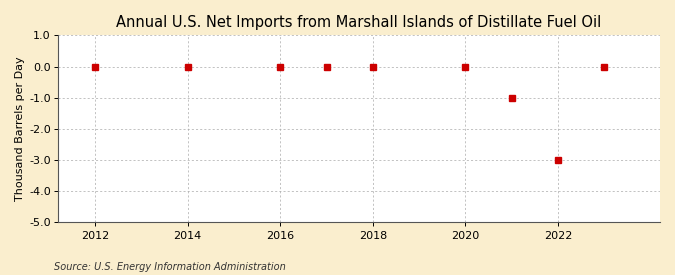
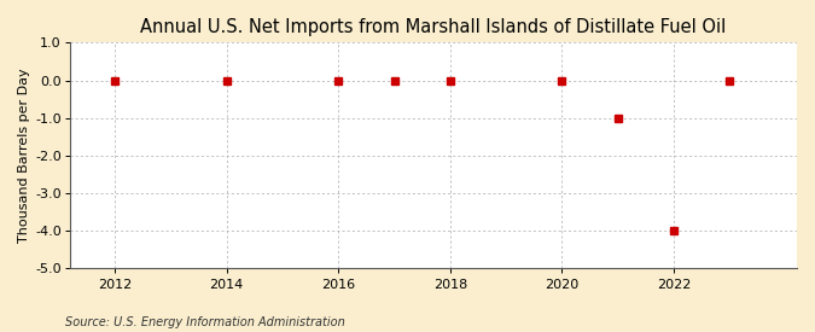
2022: -3 -> -4
